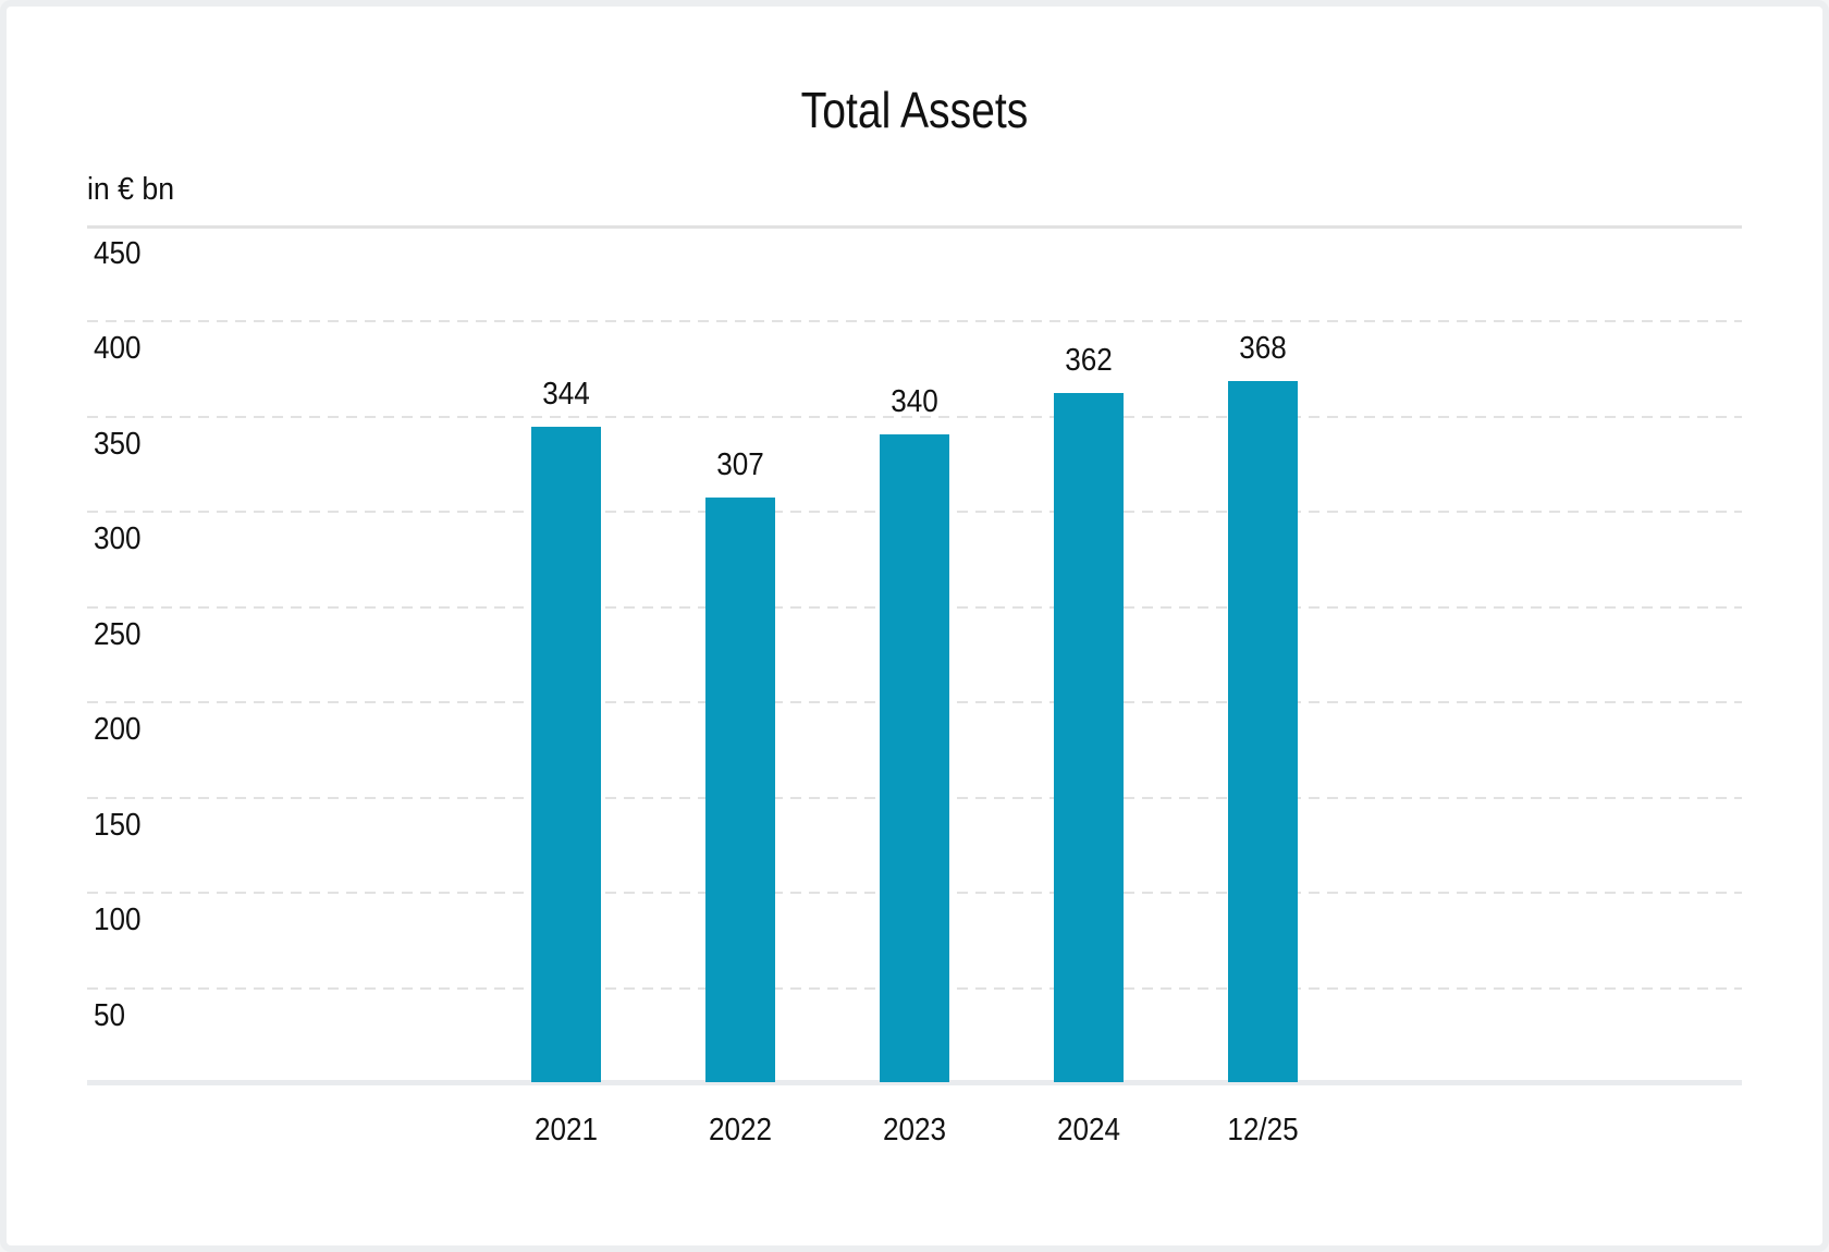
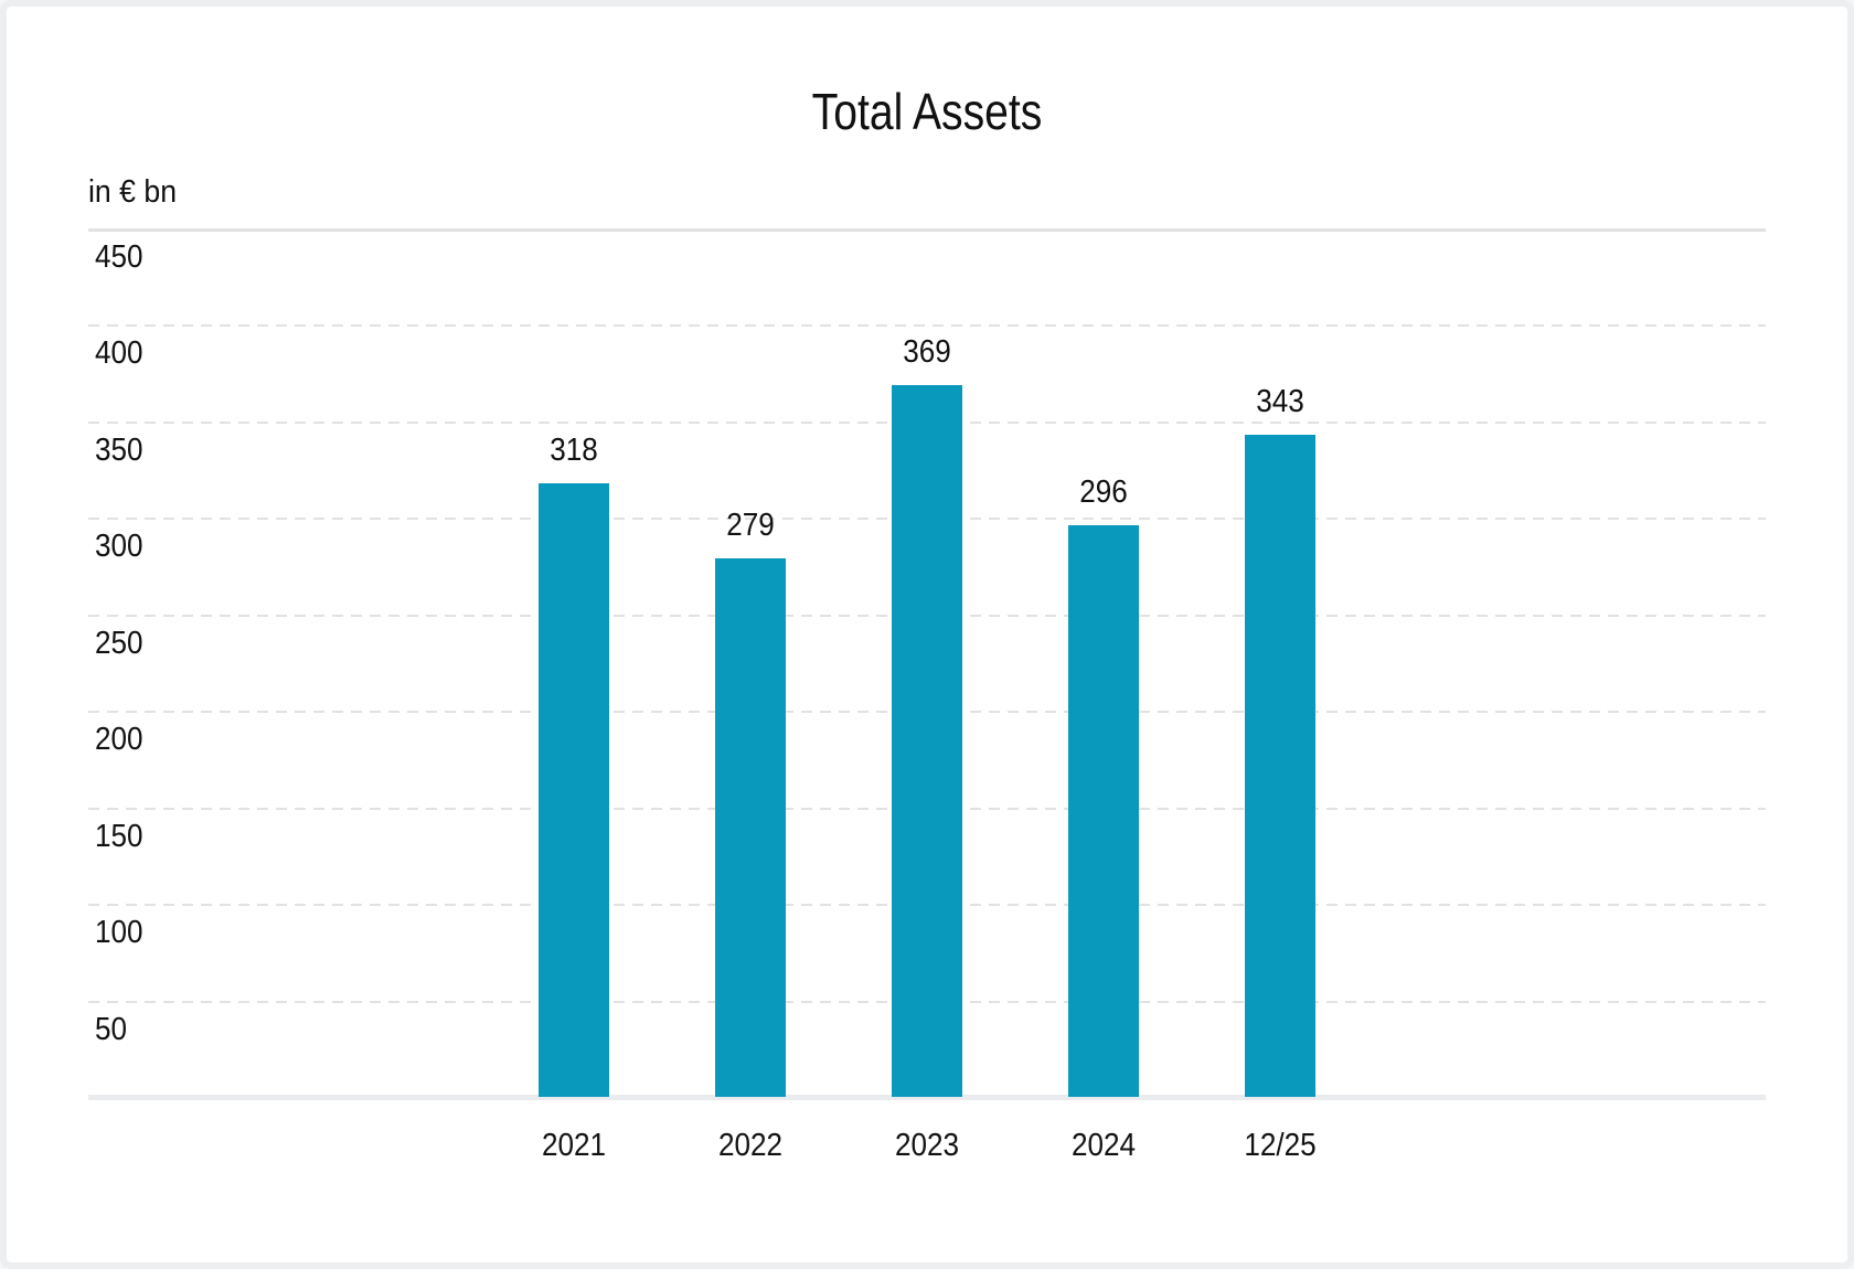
2021: 344 -> 318
2022: 307 -> 279
2023: 340 -> 369
2024: 362 -> 296
12/25: 368 -> 343
